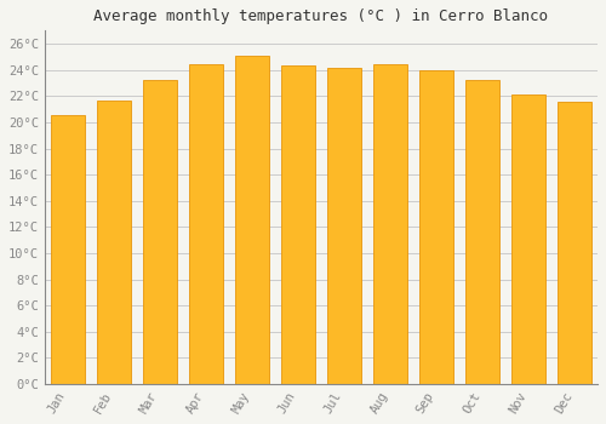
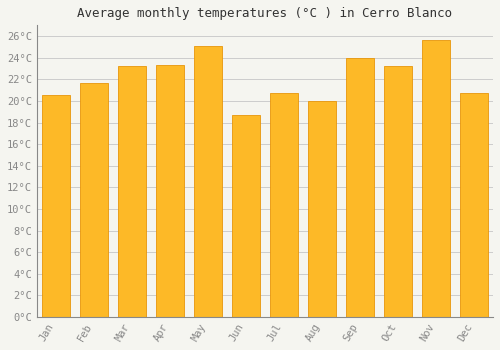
Apr: 24.4°C -> 23.3°C
Jun: 24.3°C -> 18.7°C
Jul: 24.2°C -> 20.7°C
Aug: 24.4°C -> 20.0°C
Nov: 22.1°C -> 25.6°C
Dec: 21.6°C -> 20.7°C
